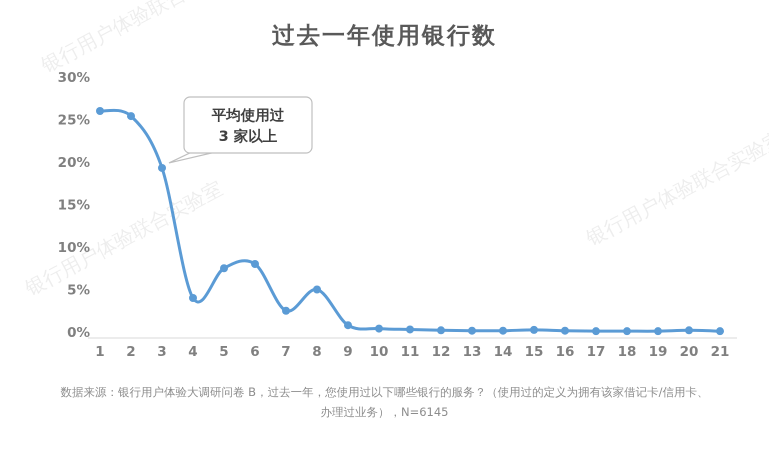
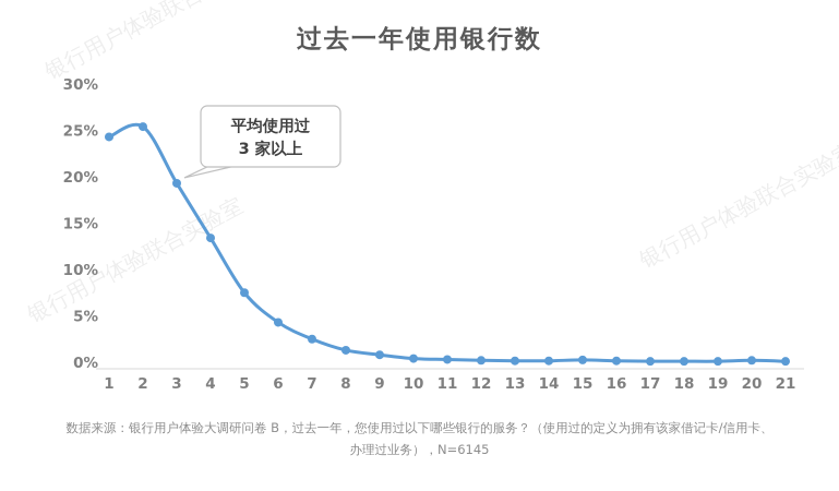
1: 26% -> 24%
4: 4% -> 13%
6: 8% -> 4%
8: 5% -> 1%
